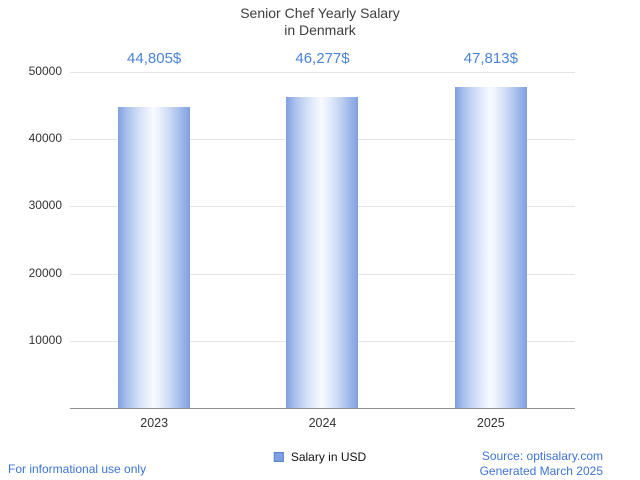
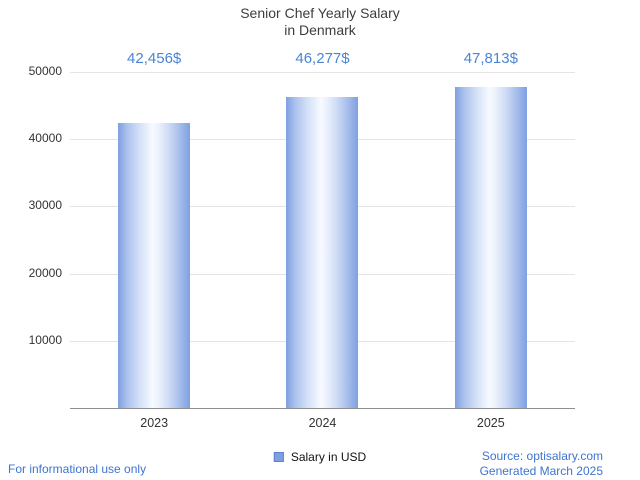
2023: 44,805 -> 42,456
